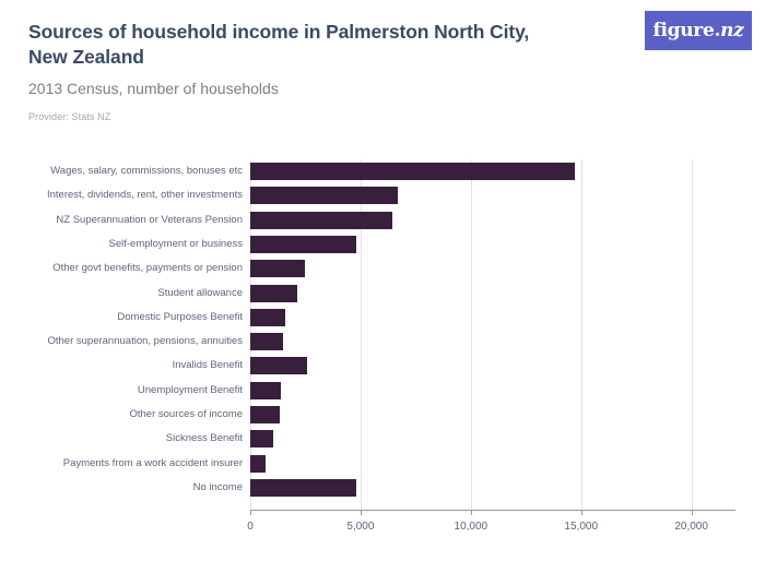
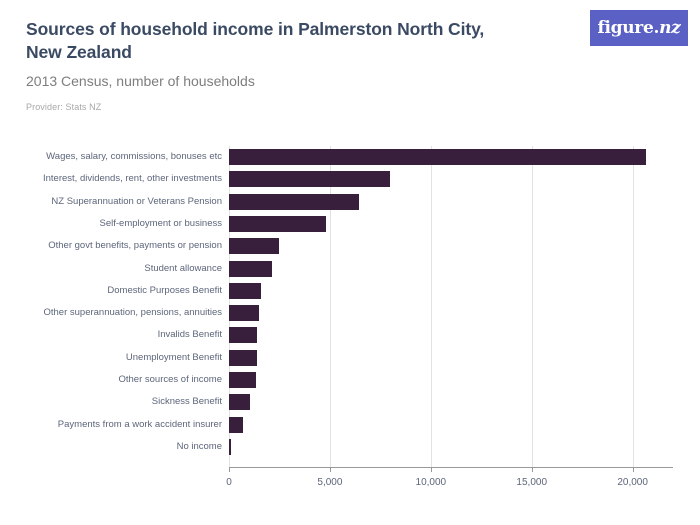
Wages, salary, commissions, bonuses etc: 14700 -> 20600
Interest, dividends, rent, other investments: 6700 -> 8000
Invalids Benefit: 2600 -> 1400
No income: 4800 -> 100
